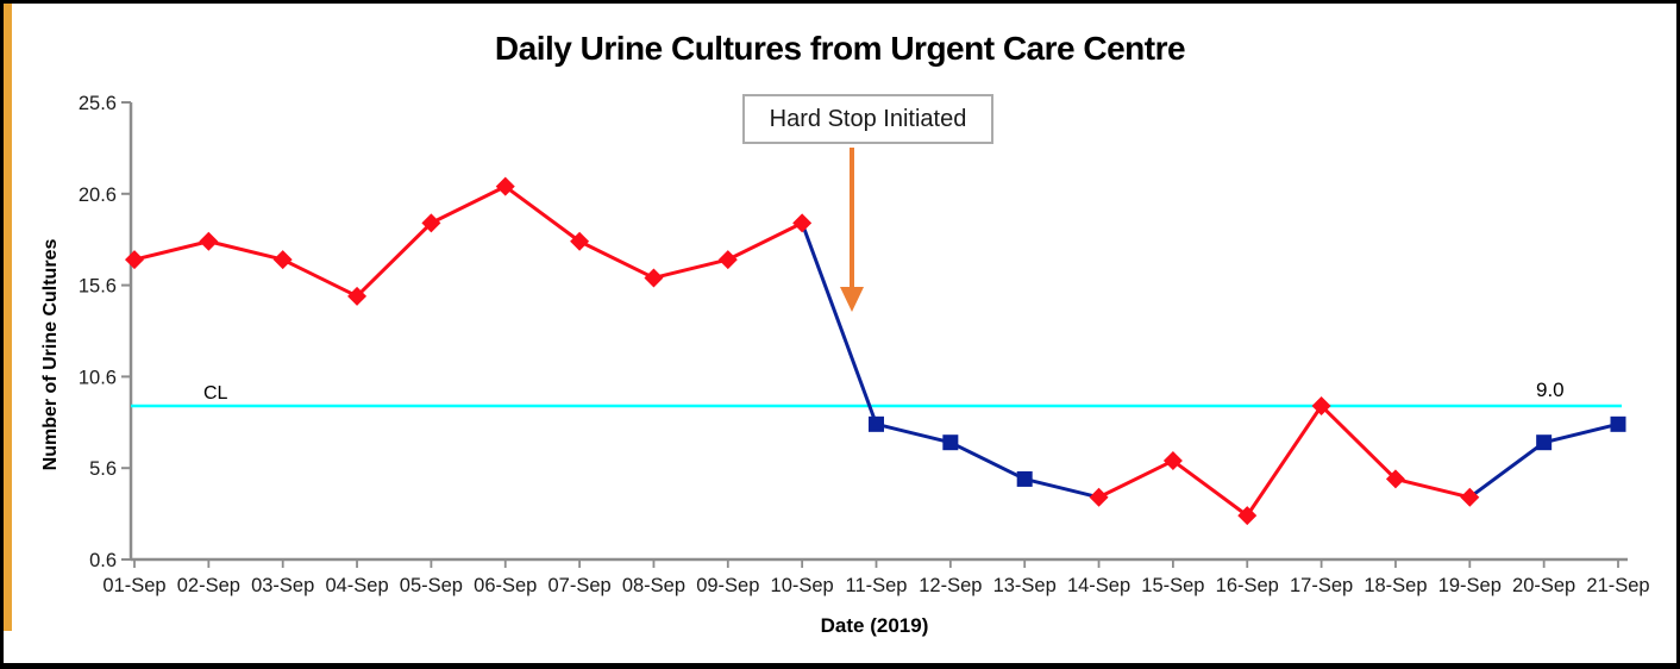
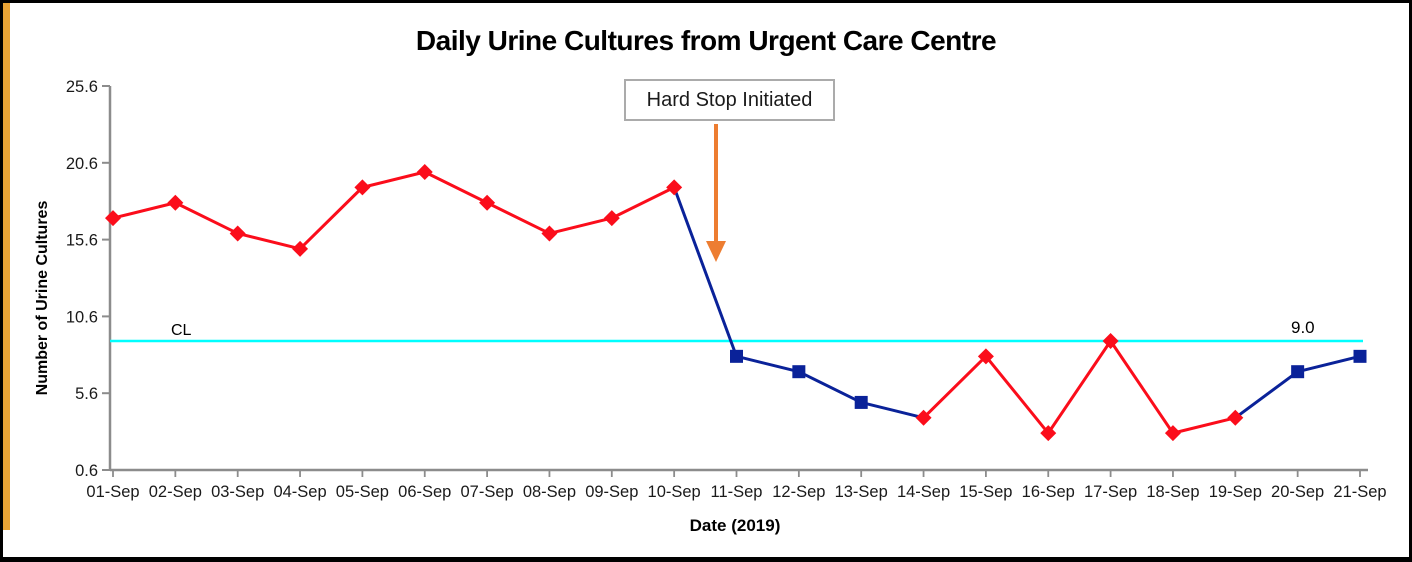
03-Sep: 17 -> 16
06-Sep: 21 -> 20
15-Sep: 6 -> 8
18-Sep: 5 -> 3
